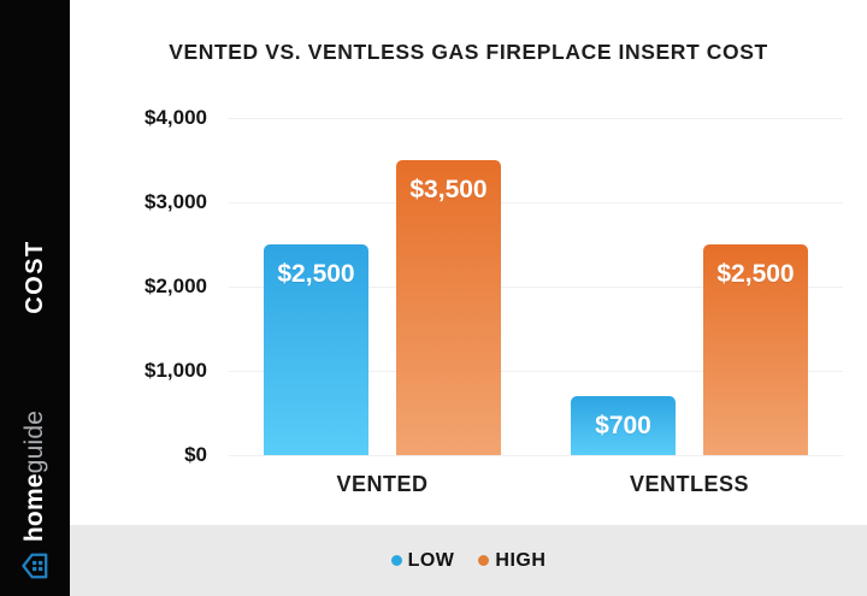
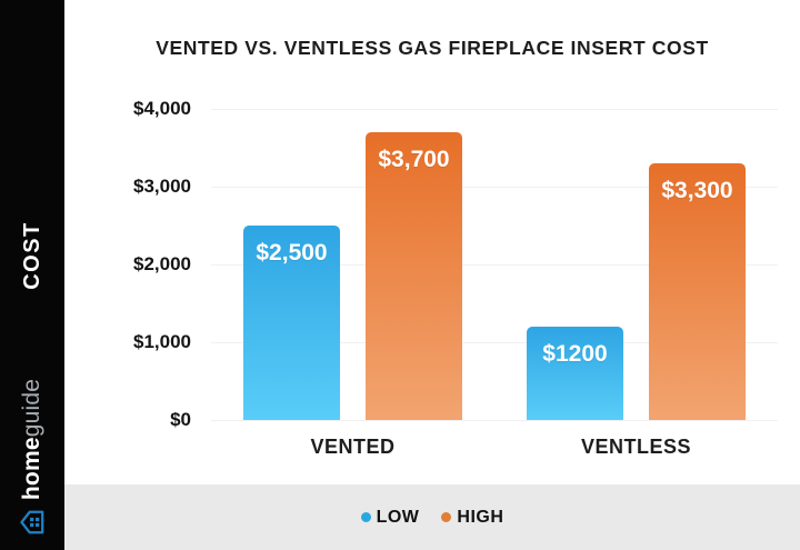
HIGH/VENTED: $3,500 -> $3,700
LOW/VENTLESS: $700 -> $1200
HIGH/VENTLESS: $2,500 -> $3,300
